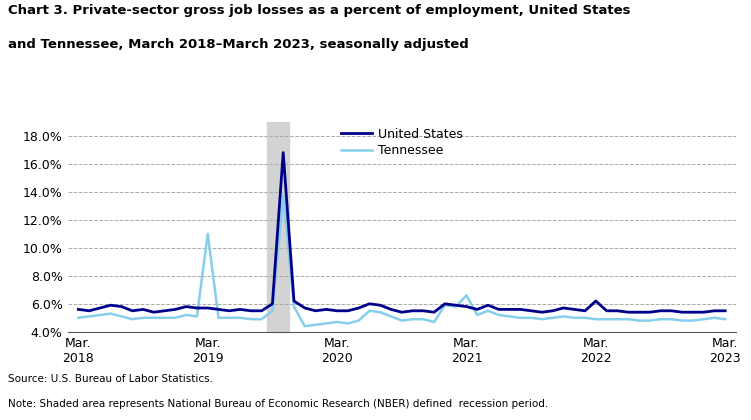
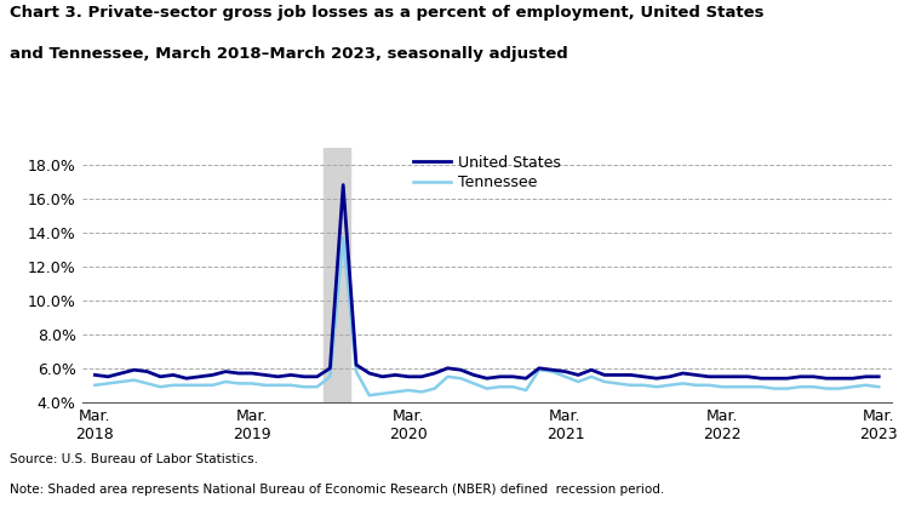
Tennessee/Mar. 2019: 11.0% -> 5.1%
Tennessee/Mar. 2021: 6.6% -> 5.5%
United States/Mar. 2022: 6.2% -> 5.5%
